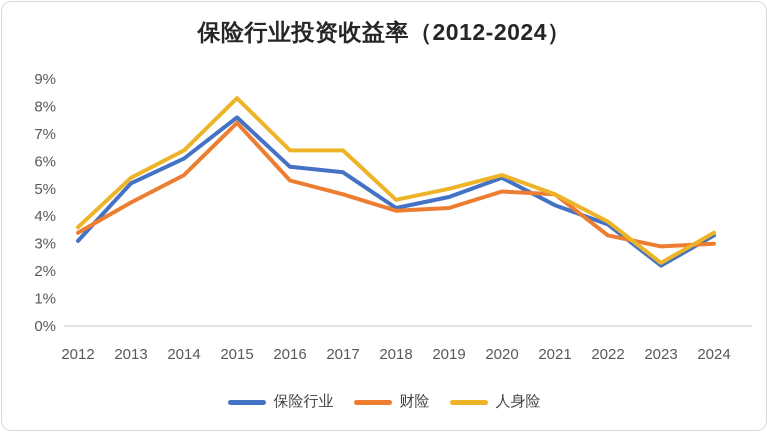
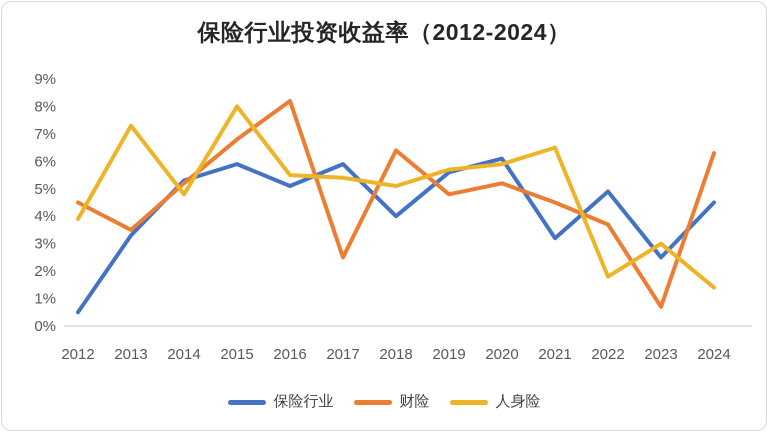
保险行业/2012: 3.1% -> 0.5%
财险/2012: 3.4% -> 4.5%
人身险/2012: 3.6% -> 3.9%
保险行业/2013: 5.2% -> 3.3%
财险/2013: 4.5% -> 3.5%
人身险/2013: 5.4% -> 7.3%
保险行业/2014: 6.1% -> 5.3%
财险/2014: 5.5% -> 5.2%
人身险/2014: 6.4% -> 4.8%
保险行业/2015: 7.6% -> 5.9%
财险/2015: 7.4% -> 6.8%
人身险/2015: 8.3% -> 8.0%
保险行业/2016: 5.8% -> 5.1%
财险/2016: 5.3% -> 8.2%
人身险/2016: 6.4% -> 5.5%
保险行业/2017: 5.6% -> 5.9%
财险/2017: 4.8% -> 2.5%
人身险/2017: 6.4% -> 5.4%
保险行业/2018: 4.3% -> 4.0%
财险/2018: 4.2% -> 6.4%
人身险/2018: 4.6% -> 5.1%
保险行业/2019: 4.7% -> 5.6%
财险/2019: 4.3% -> 4.8%
人身险/2019: 5.0% -> 5.7%
保险行业/2020: 5.4% -> 6.1%
财险/2020: 4.9% -> 5.2%
人身险/2020: 5.5% -> 5.9%
保险行业/2021: 4.4% -> 3.2%
财险/2021: 4.8% -> 4.5%
人身险/2021: 4.8% -> 6.5%
保险行业/2022: 3.7% -> 4.9%
财险/2022: 3.3% -> 3.7%
人身险/2022: 3.8% -> 1.8%
保险行业/2023: 2.2% -> 2.5%
财险/2023: 2.9% -> 0.7%
人身险/2023: 2.3% -> 3.0%
保险行业/2024: 3.3% -> 4.5%
财险/2024: 3.0% -> 6.3%
人身险/2024: 3.4% -> 1.4%
